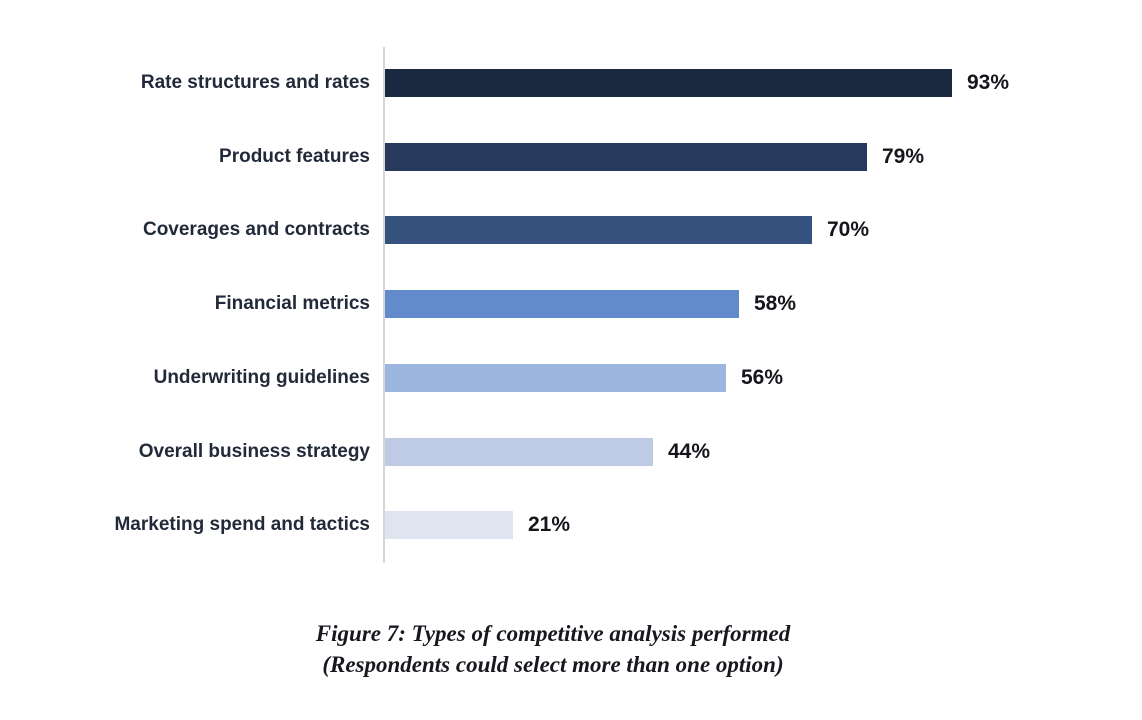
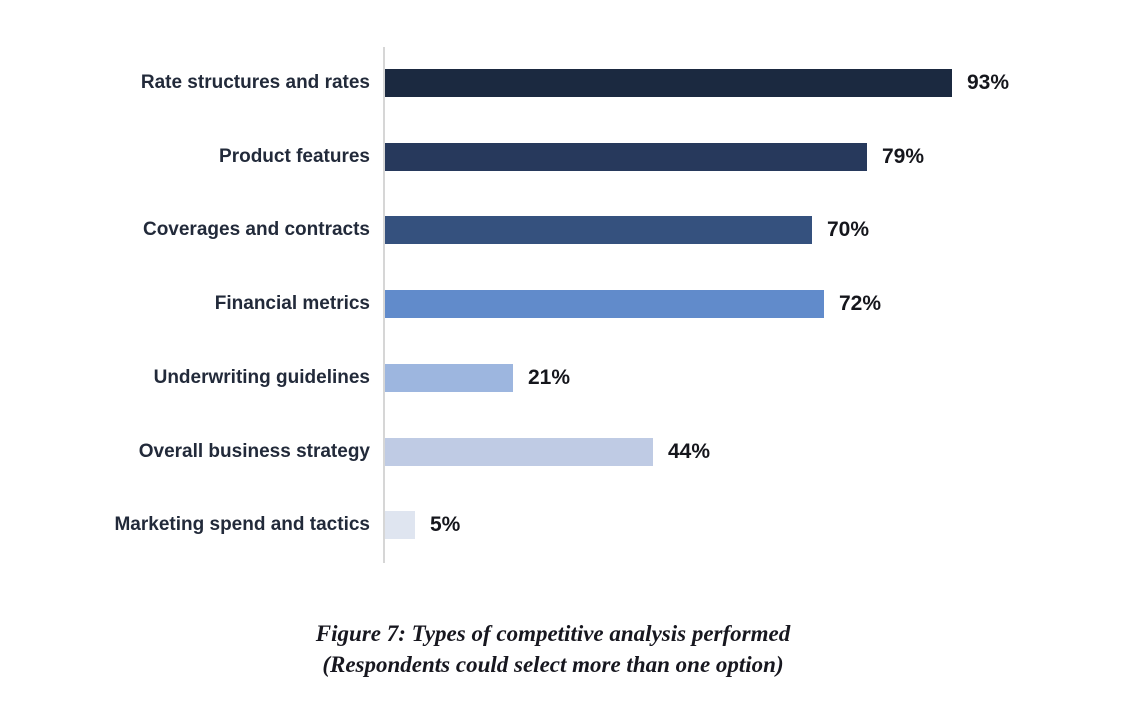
Financial metrics: 58% -> 72%
Underwriting guidelines: 56% -> 21%
Marketing spend and tactics: 21% -> 5%
